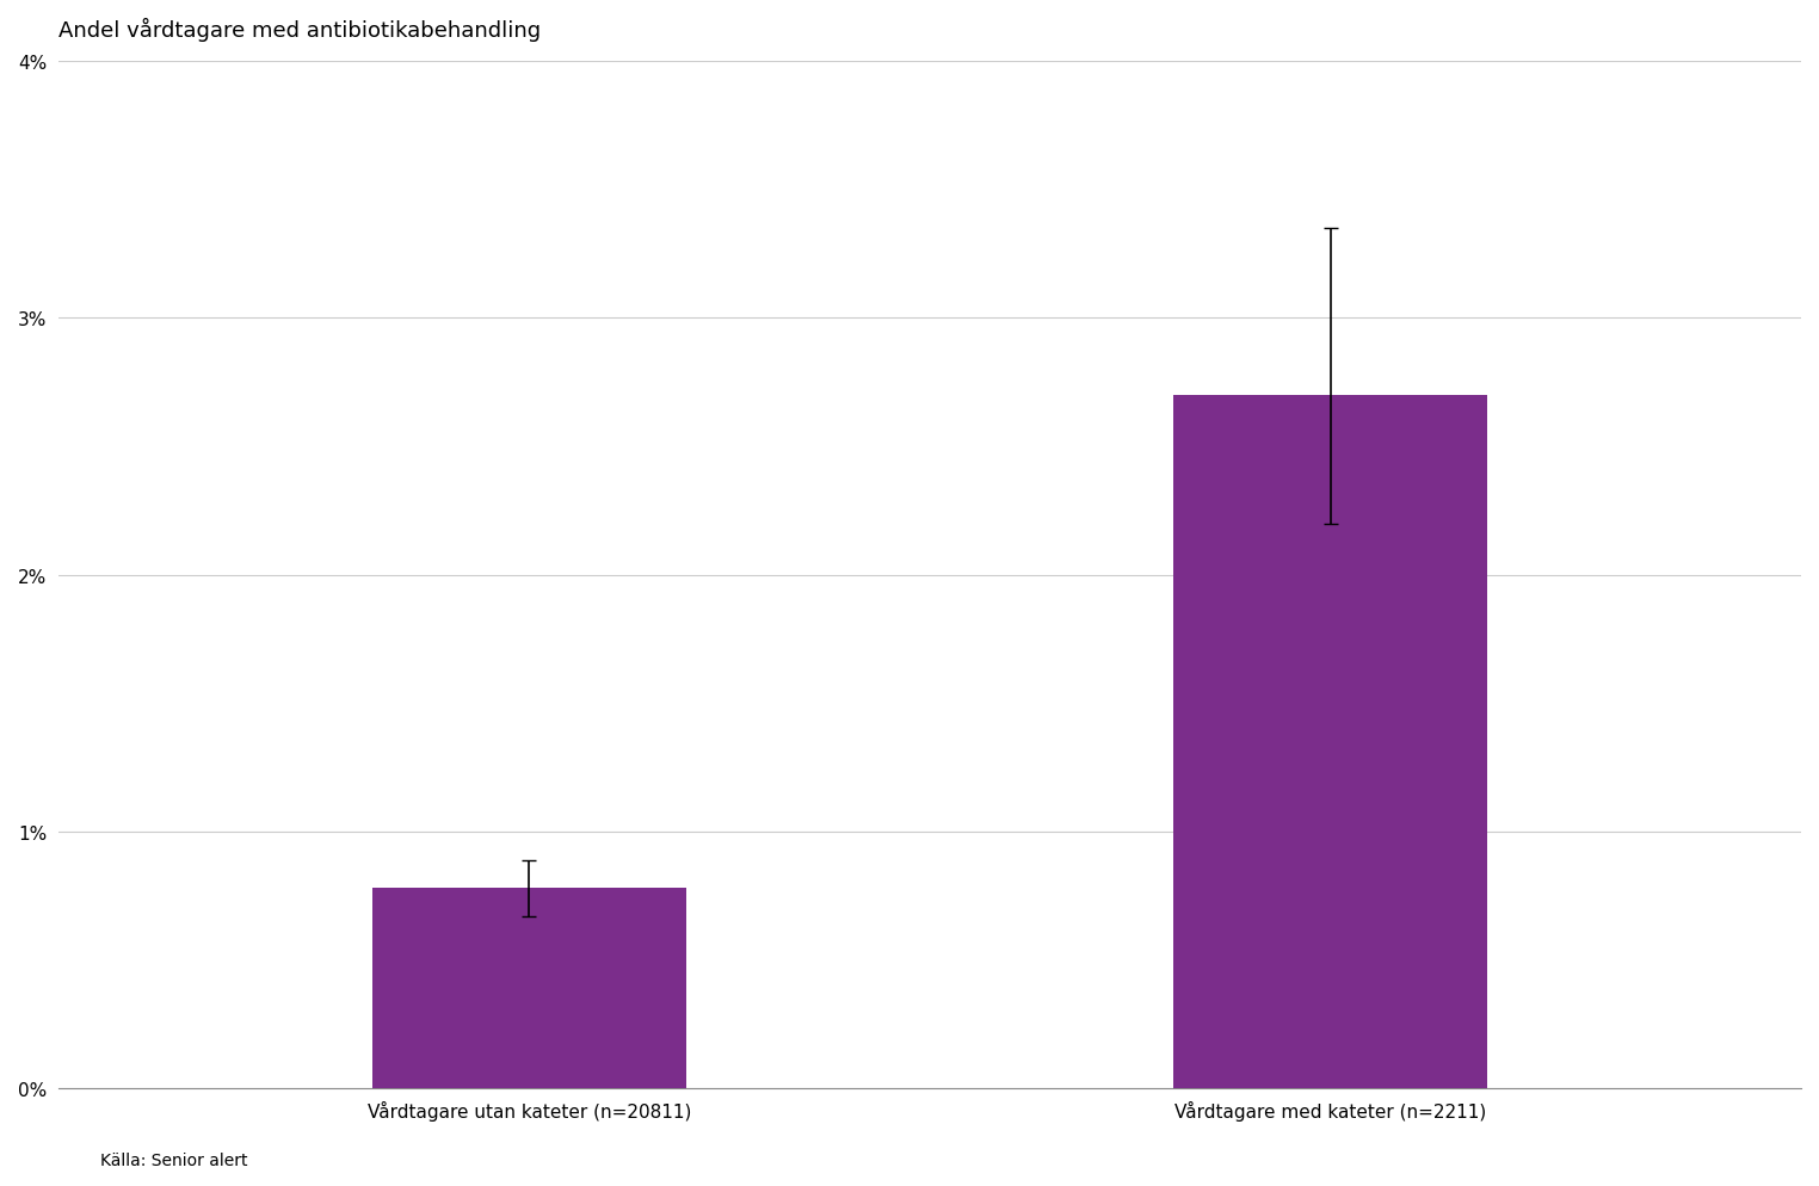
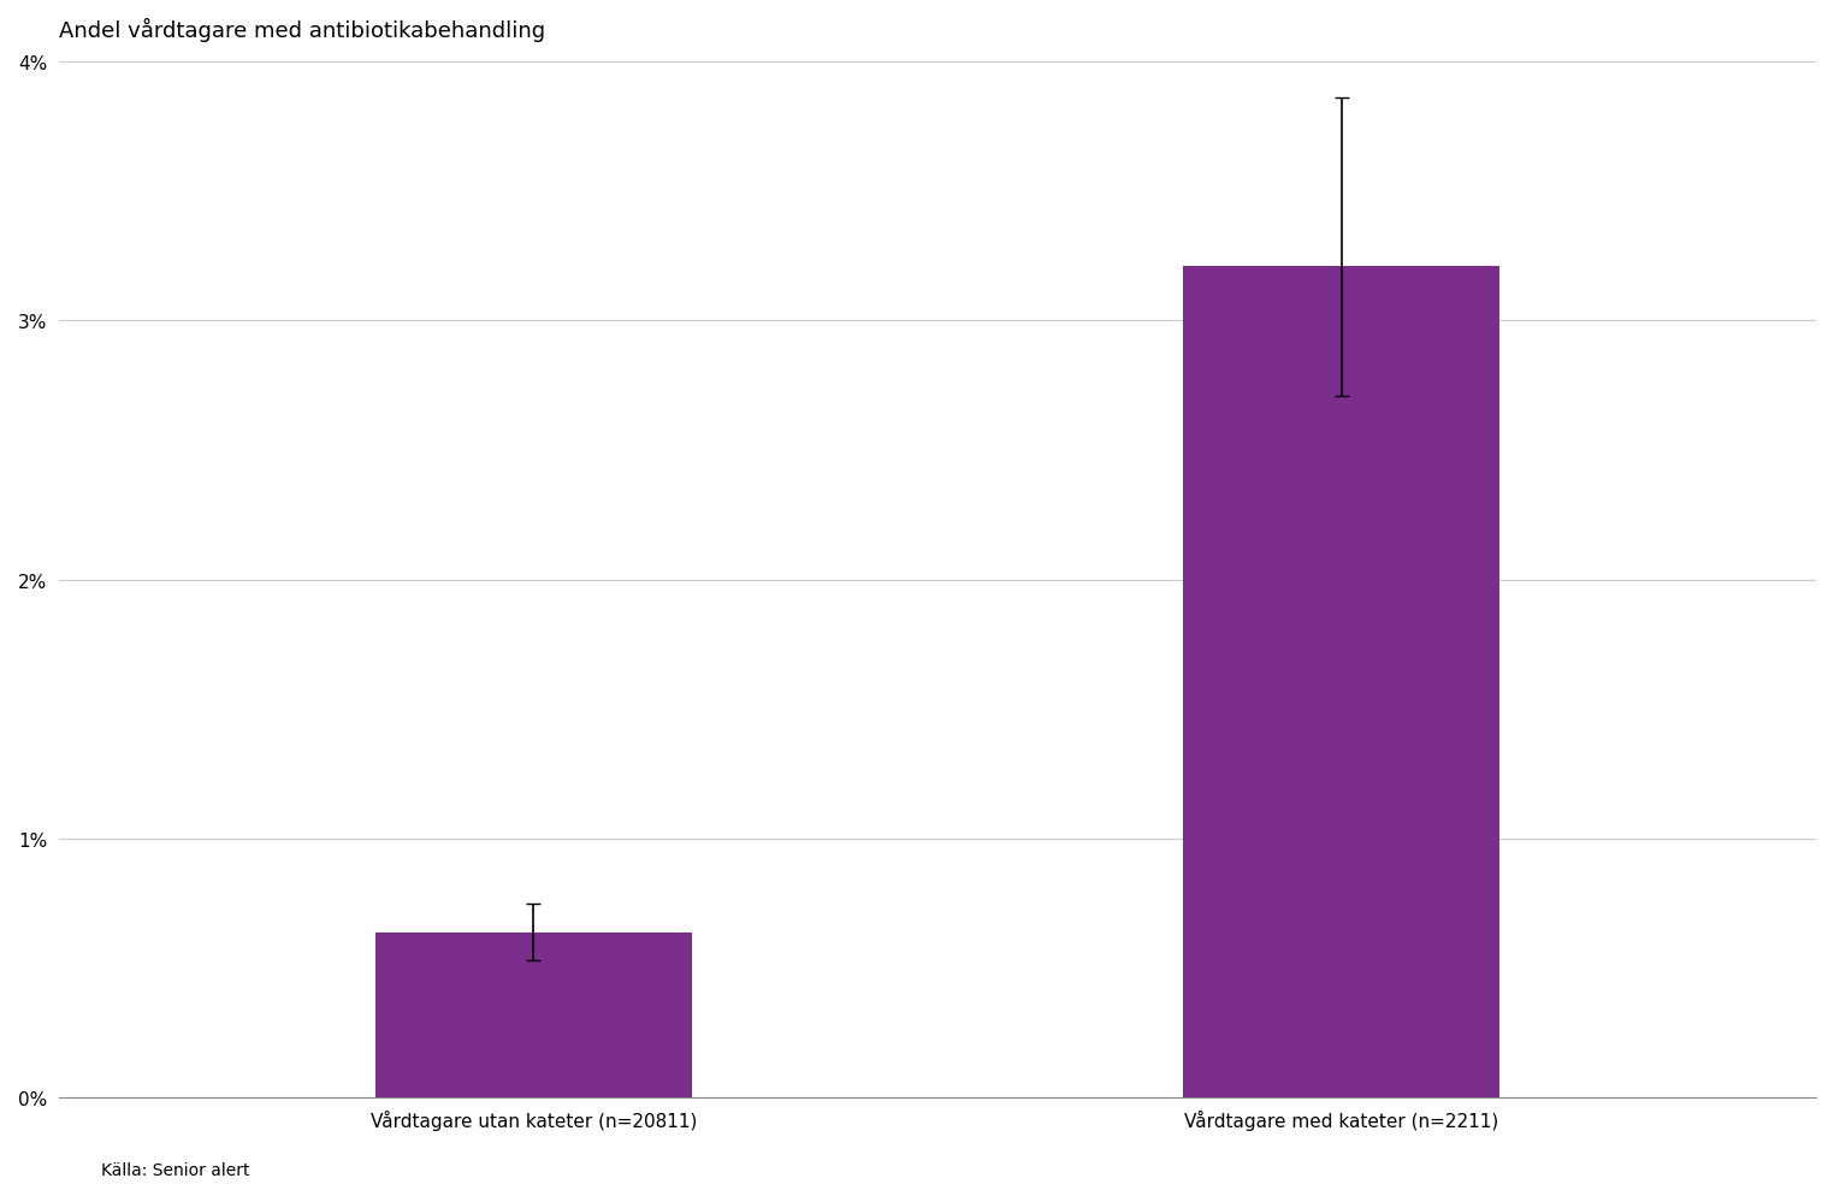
Vårdtagare utan kateter (n=20811): 0.78% -> 0.64%
Vårdtagare med kateter (n=2211): 2.70% -> 3.21%
